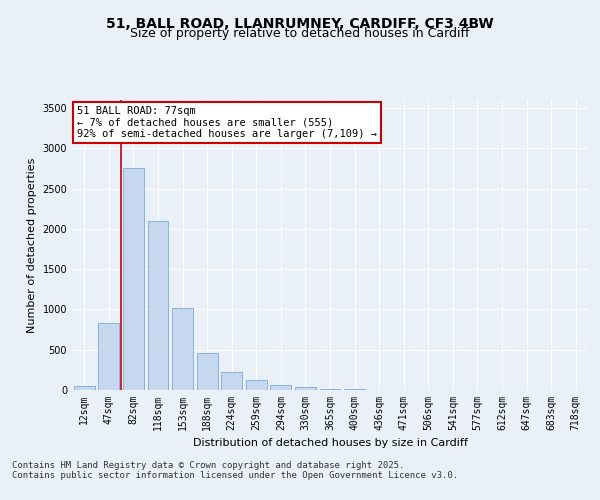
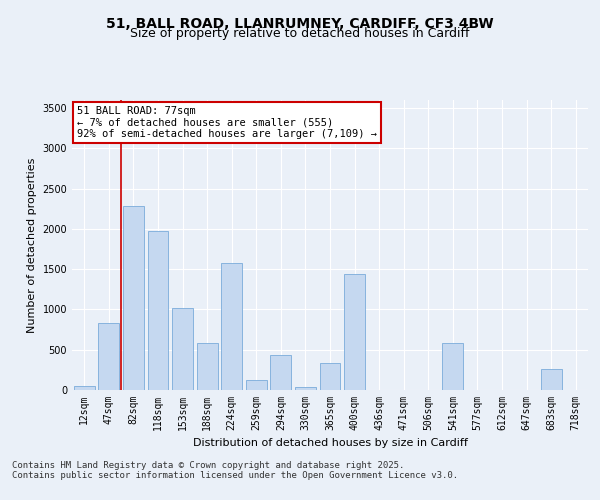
82sqm: 2750 -> 2280
118sqm: 2100 -> 1980
188sqm: 460 -> 580
224sqm: 220 -> 1580
294sqm: 60 -> 440
365sqm: 20 -> 340
400sqm: 10 -> 1440
541sqm: 0 -> 580
683sqm: 0 -> 260
